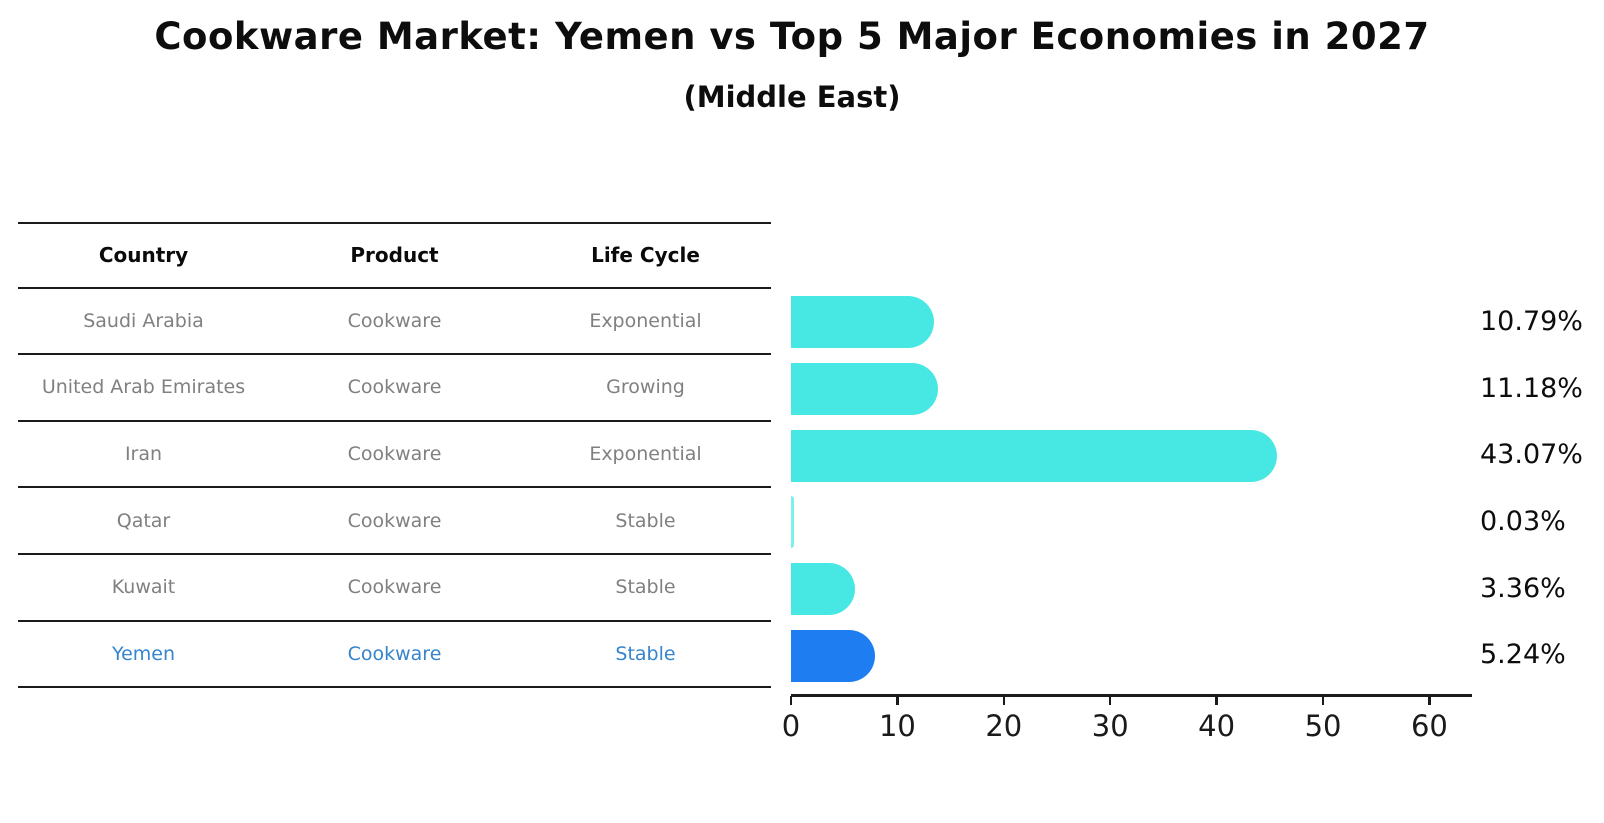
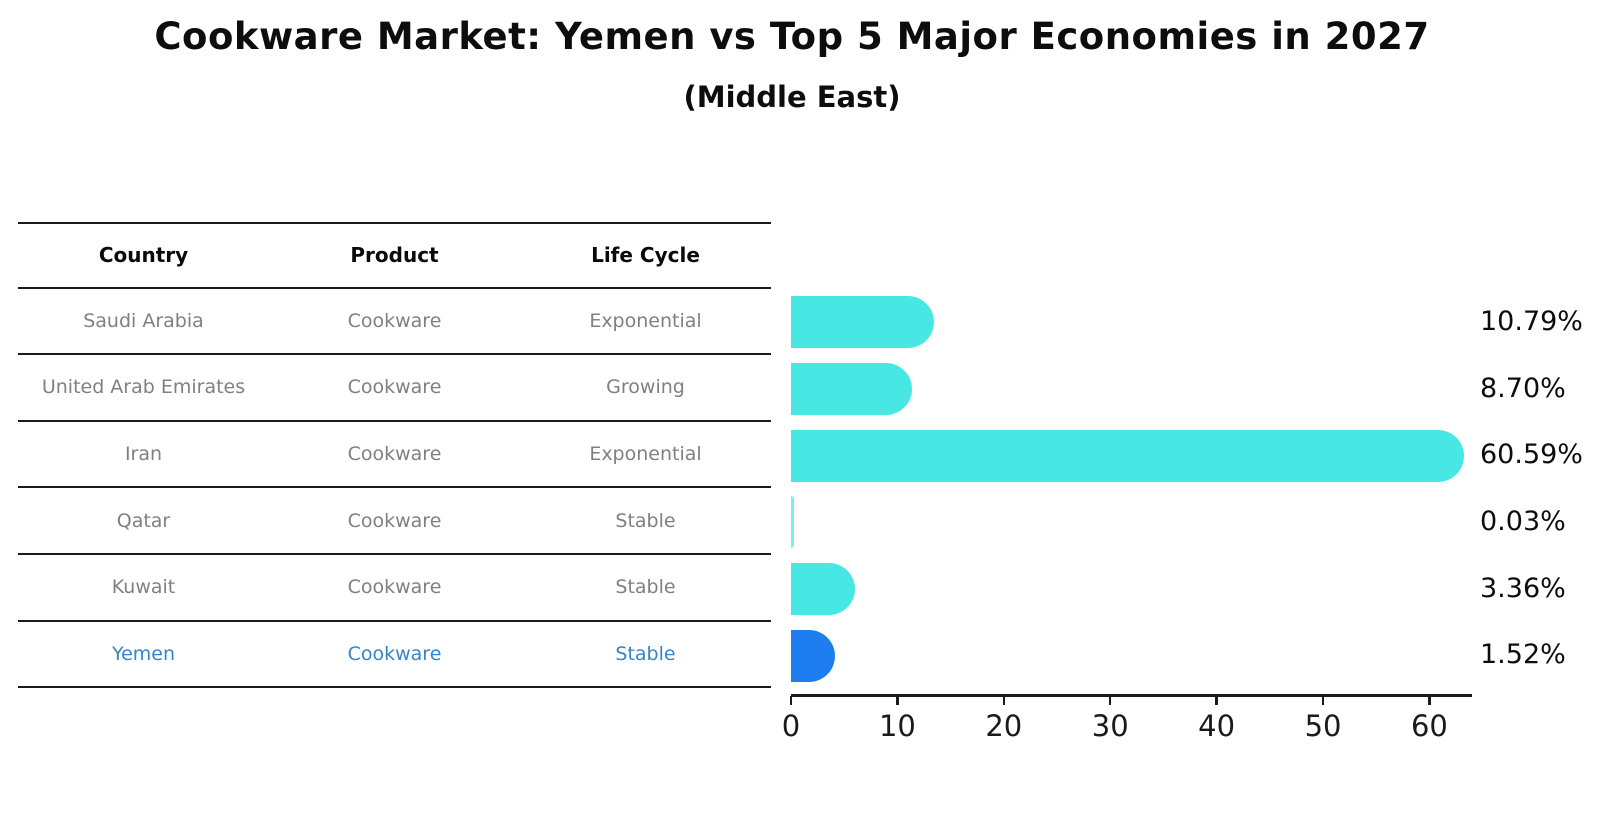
United Arab Emirates: 11.18% -> 8.70%
Iran: 43.07% -> 60.59%
Yemen: 5.24% -> 1.52%
